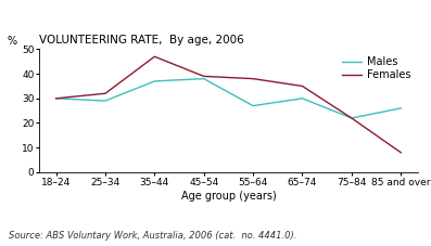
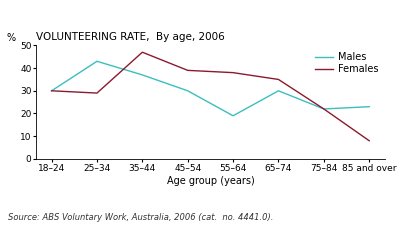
Males/25–34: 29 -> 43
Females/25–34: 32 -> 29
Males/45–54: 38 -> 30
Males/55–64: 27 -> 19
Males/85 and over: 26 -> 23
